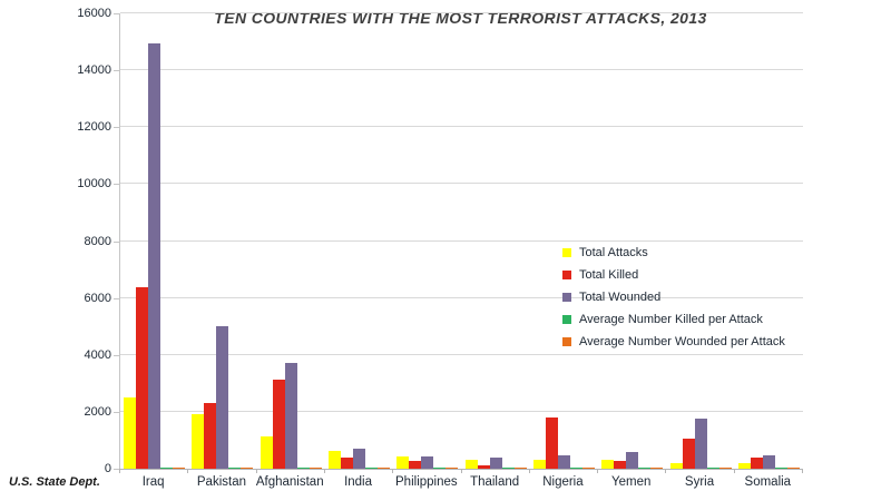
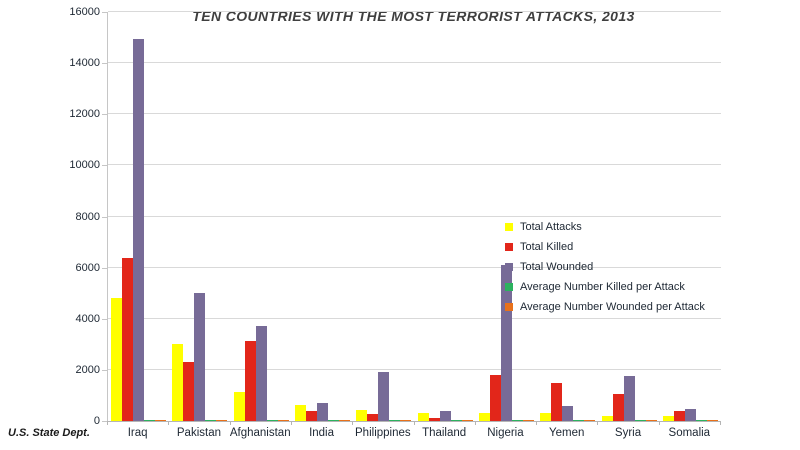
Total Attacks/Iraq: 2500 -> 4800
Total Attacks/Pakistan: 1900 -> 3000
Total Wounded/Philippines: 400 -> 1900
Total Wounded/Nigeria: 500 -> 6100
Total Killed/Yemen: 300 -> 1500
